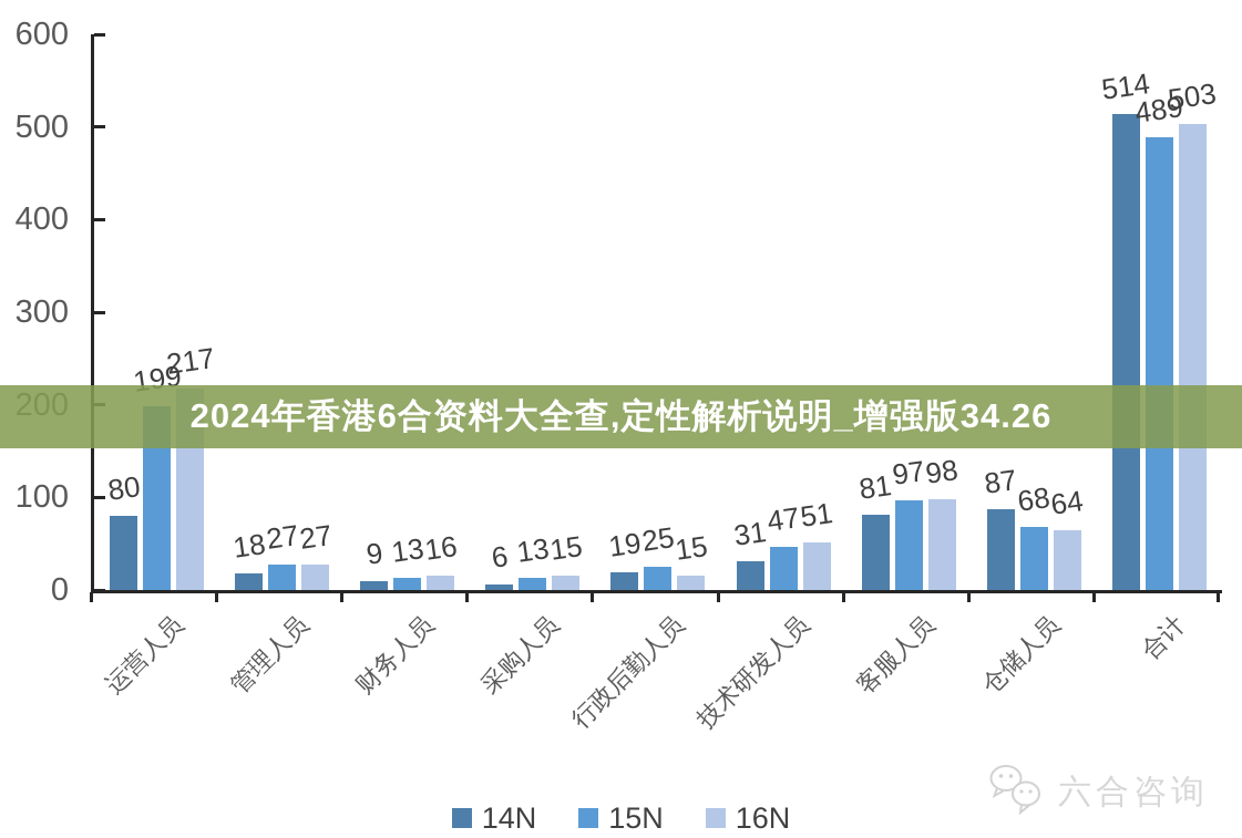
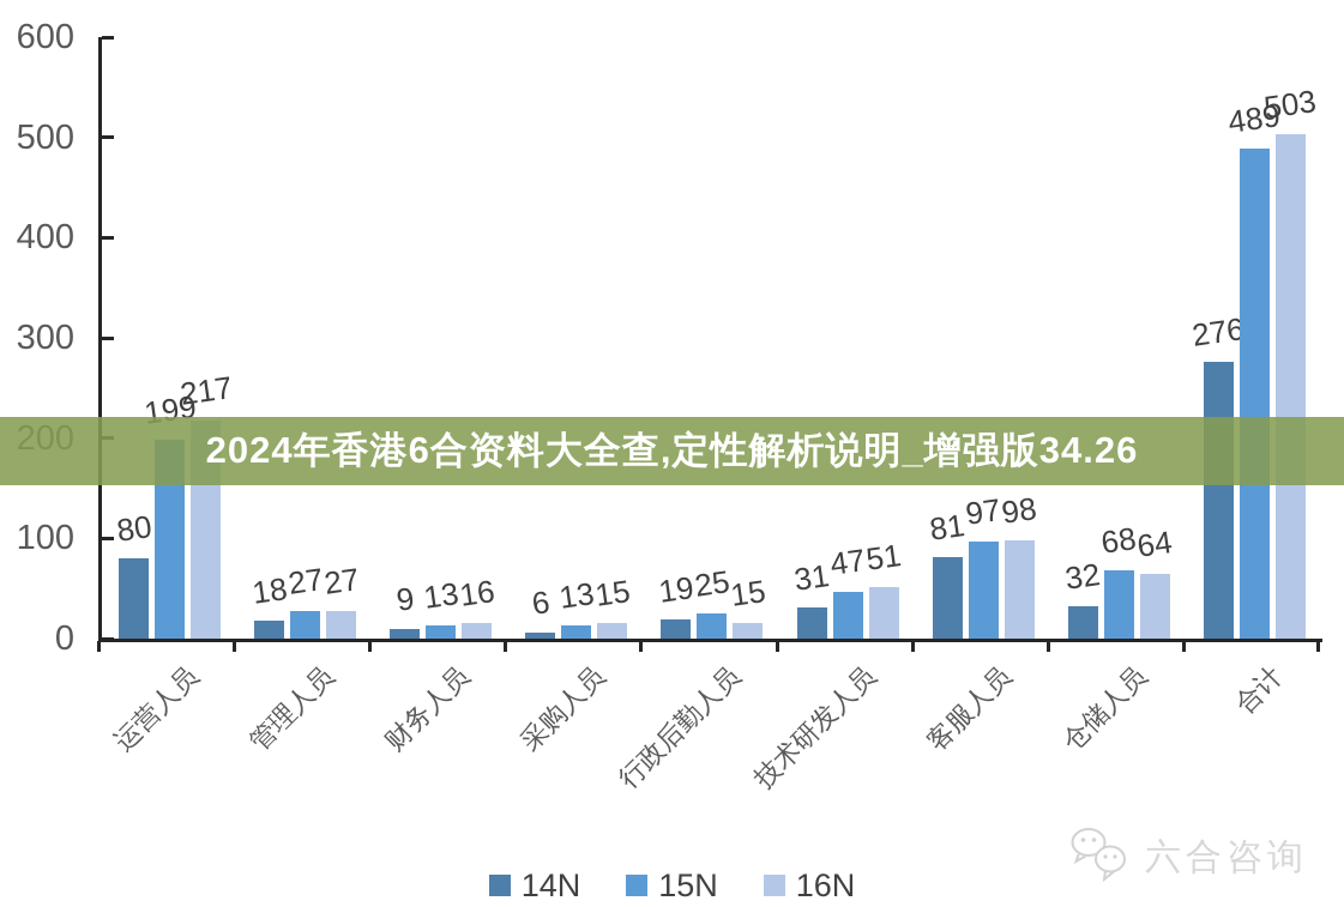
14N/仓储人员: 87 -> 32
14N/合计: 514 -> 276
